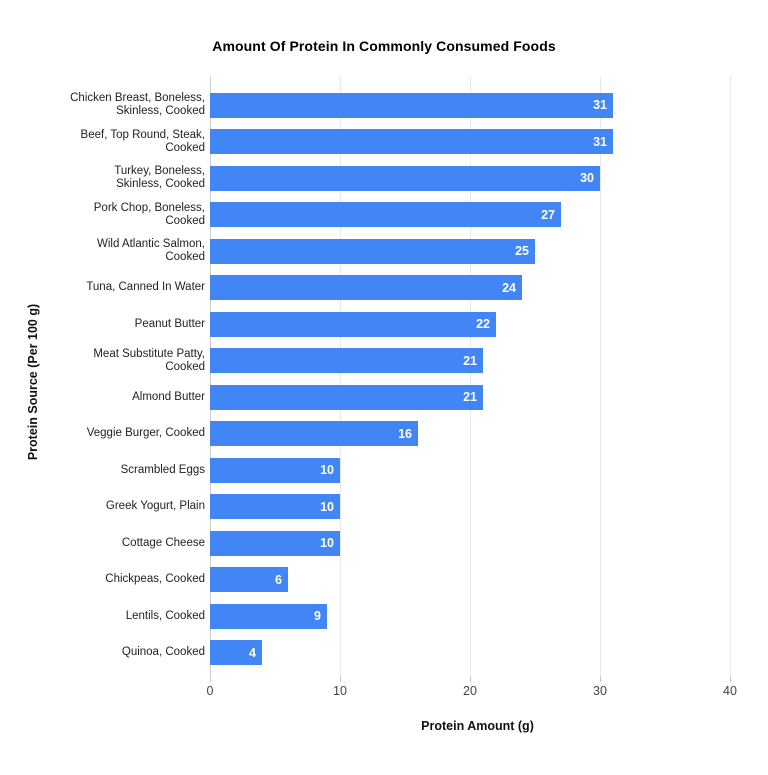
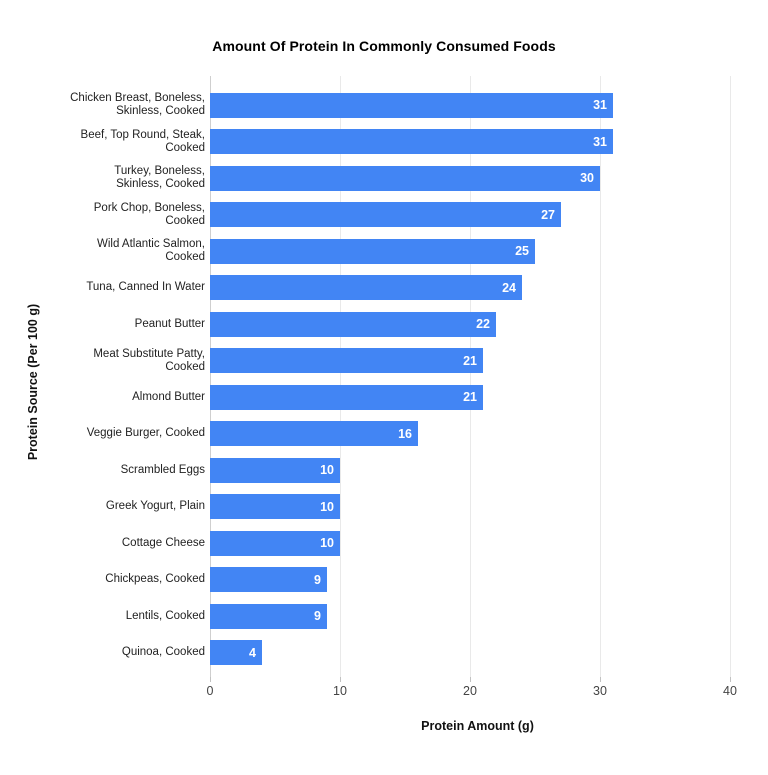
Chickpeas, Cooked: 6 -> 9
